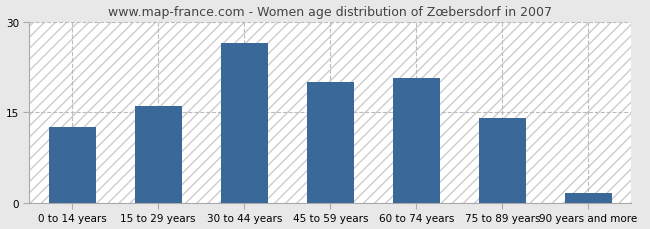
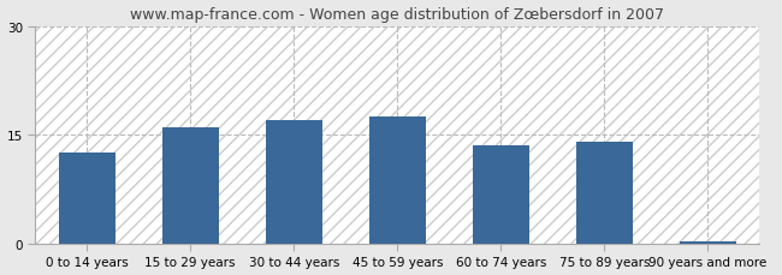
30 to 44 years: 26.4 -> 17.0
45 to 59 years: 20.0 -> 17.5
60 to 74 years: 20.6 -> 13.5
90 years and more: 1.6 -> 0.4
